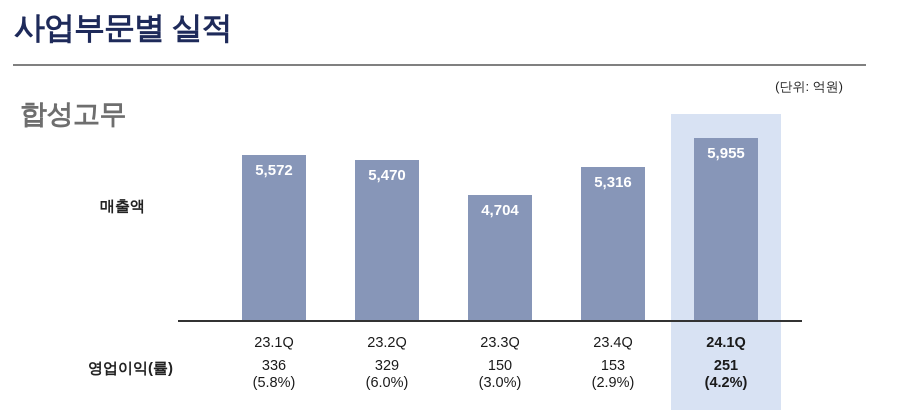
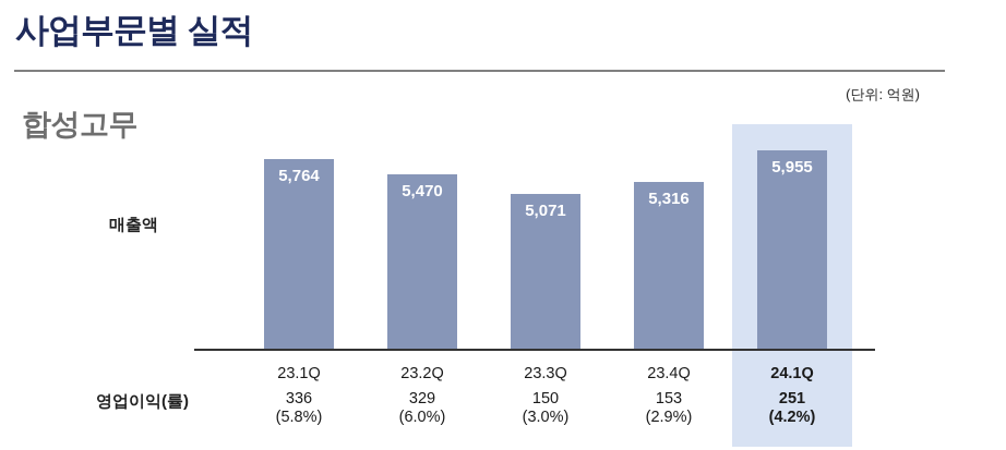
23.1Q: 5,572 -> 5,764
23.3Q: 4,704 -> 5,071
